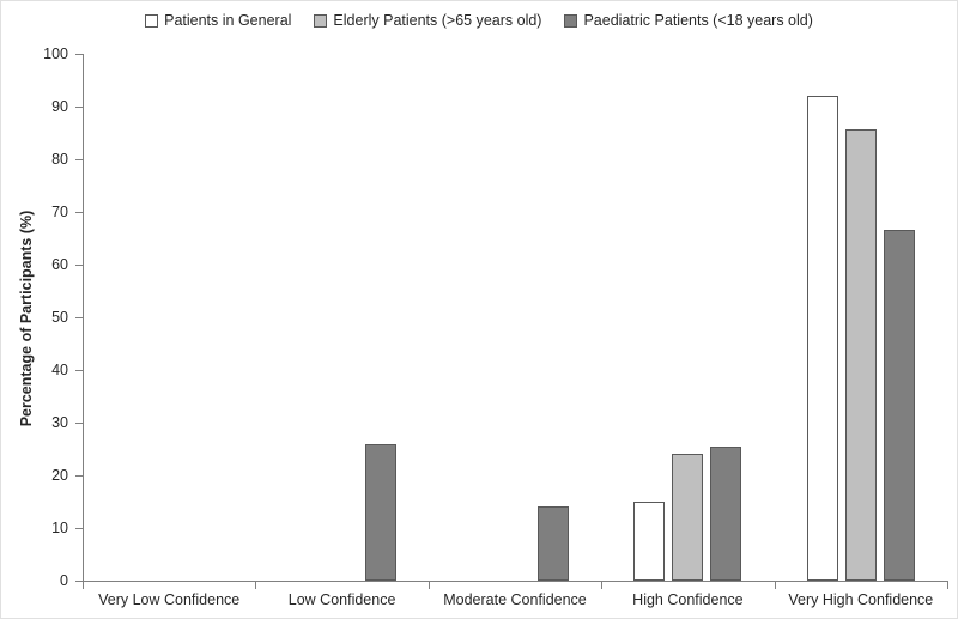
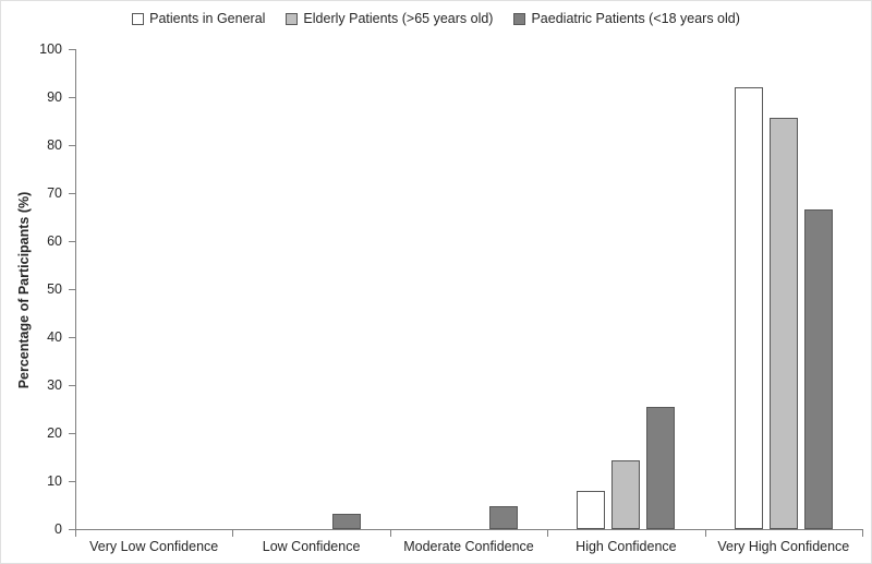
Paediatric Patients (<18 years old)/Low Confidence: 26 -> 3
Paediatric Patients (<18 years old)/Moderate Confidence: 14 -> 5
Patients in General/High Confidence: 15 -> 8
Elderly Patients (>65 years old)/High Confidence: 24 -> 14
